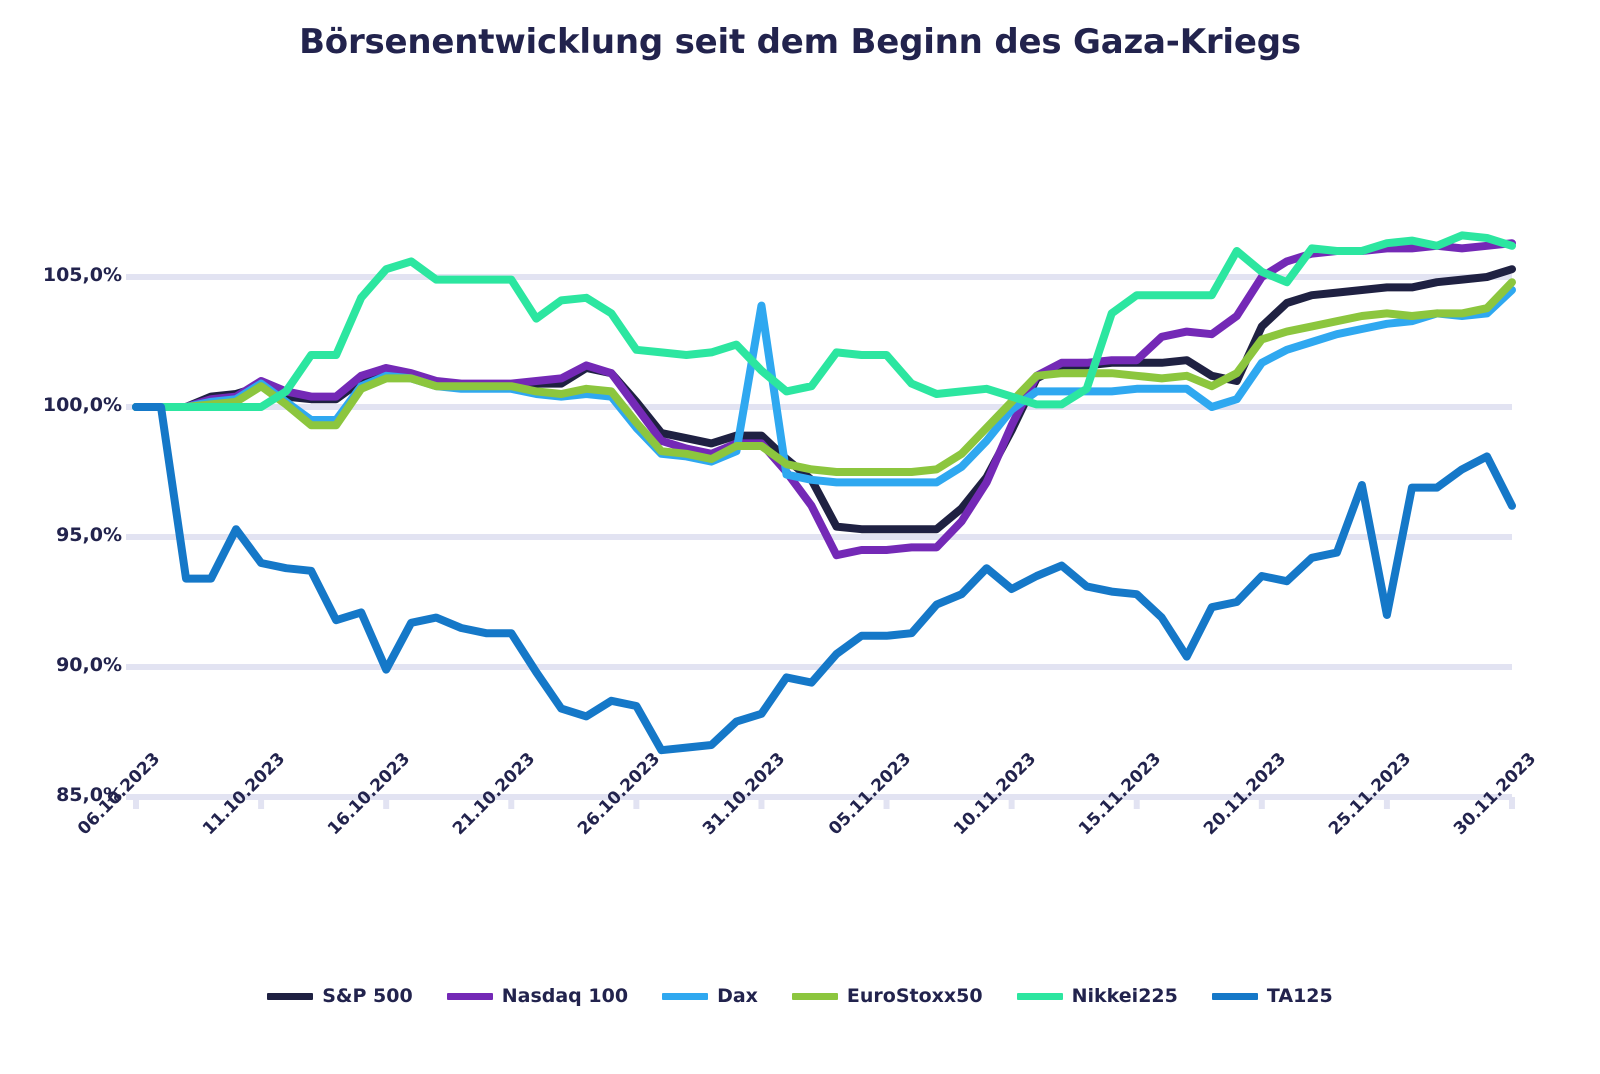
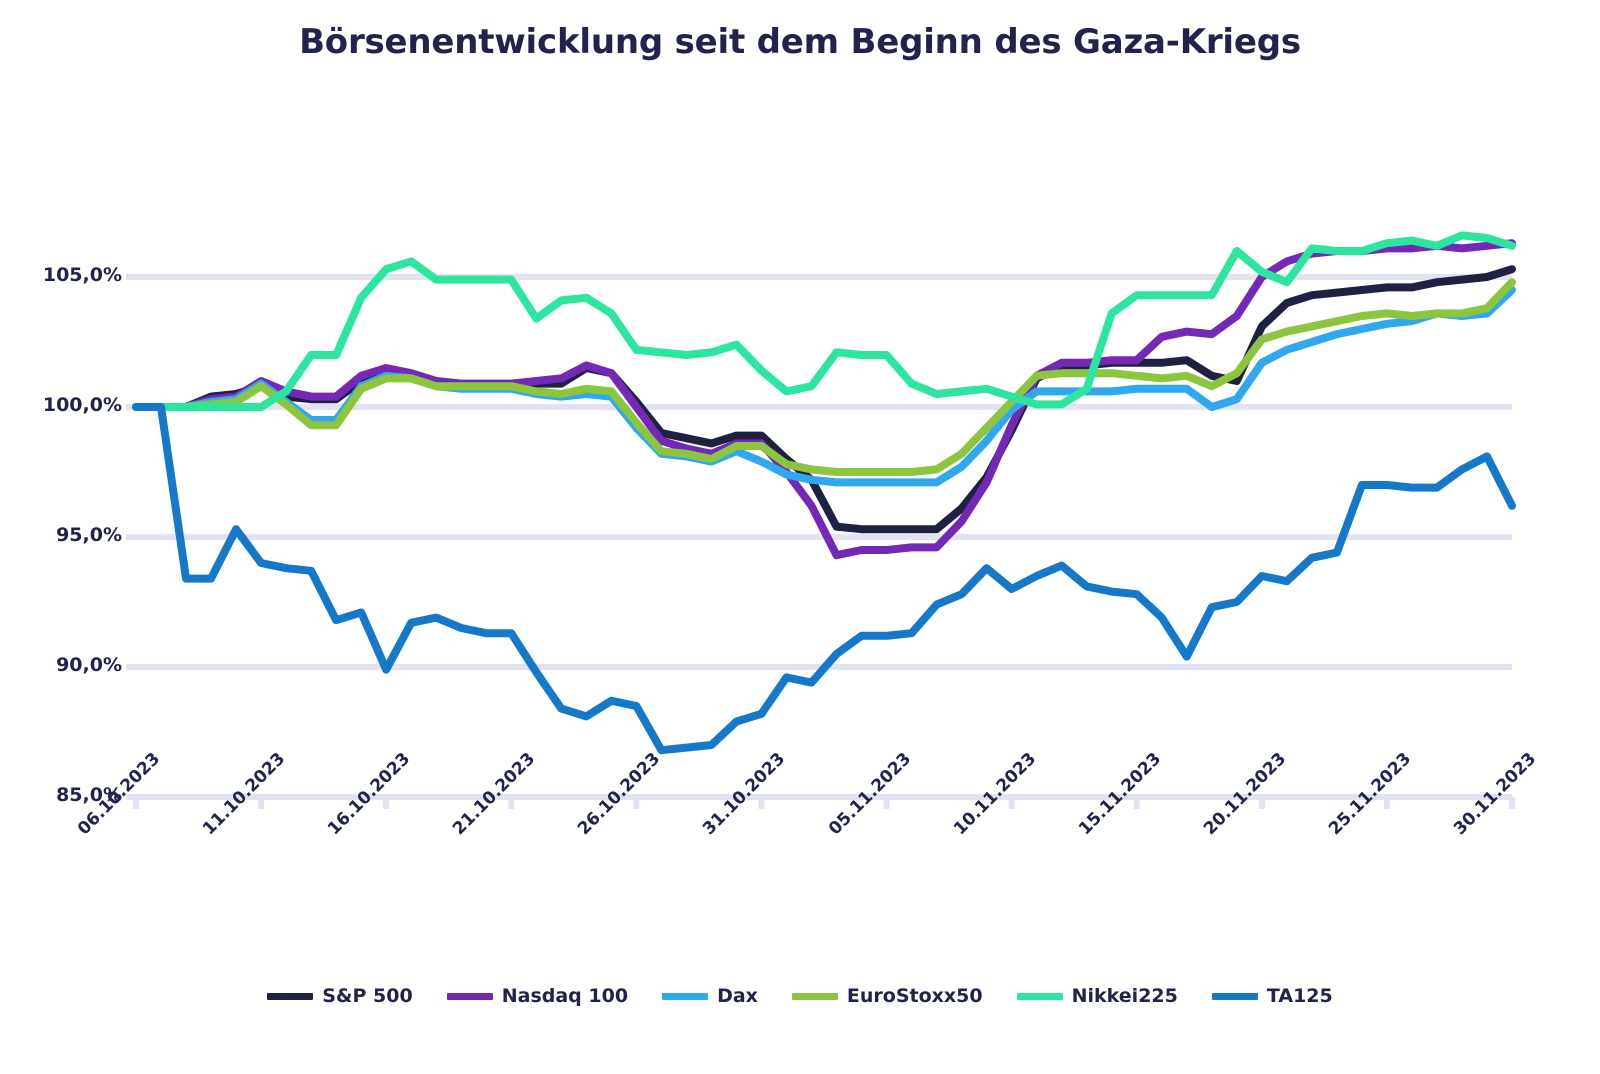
Dax/31.10.2023: 103,9% -> 97,9%
TA125/25.11.2023: 92,0% -> 97,0%
